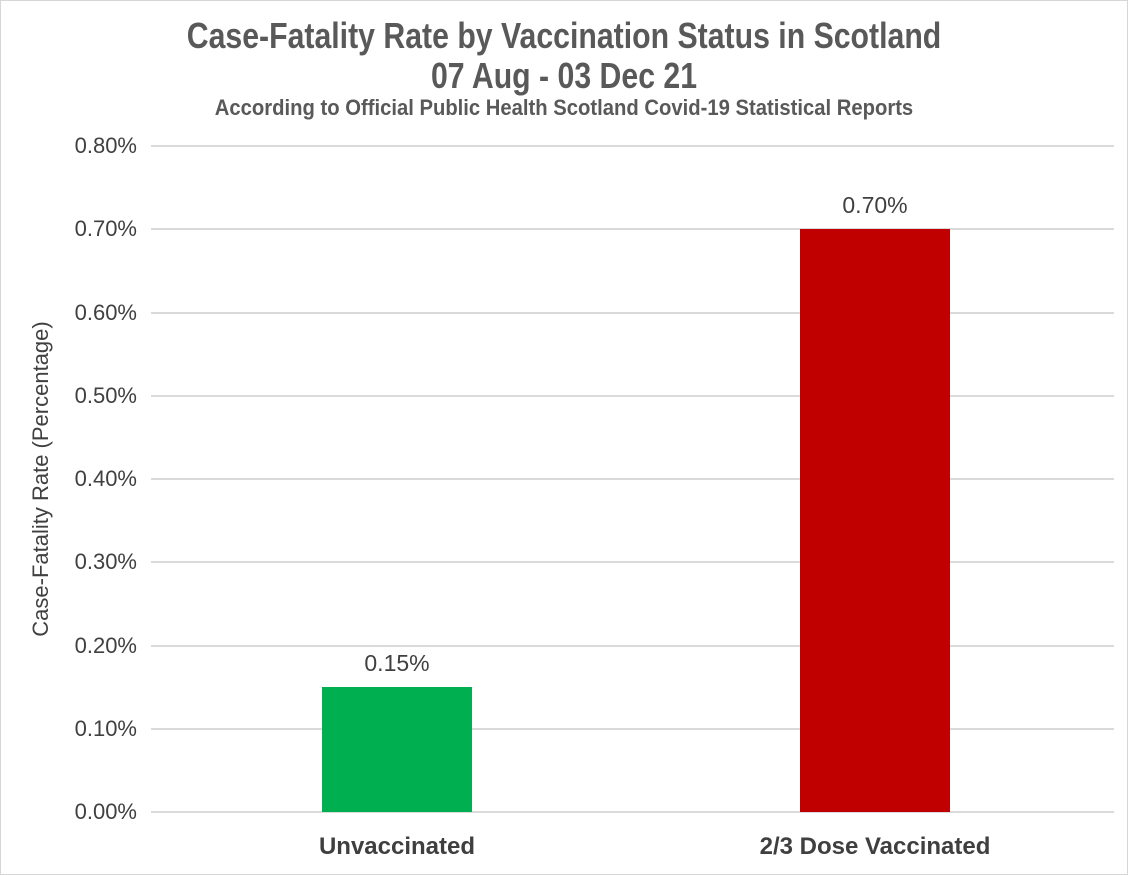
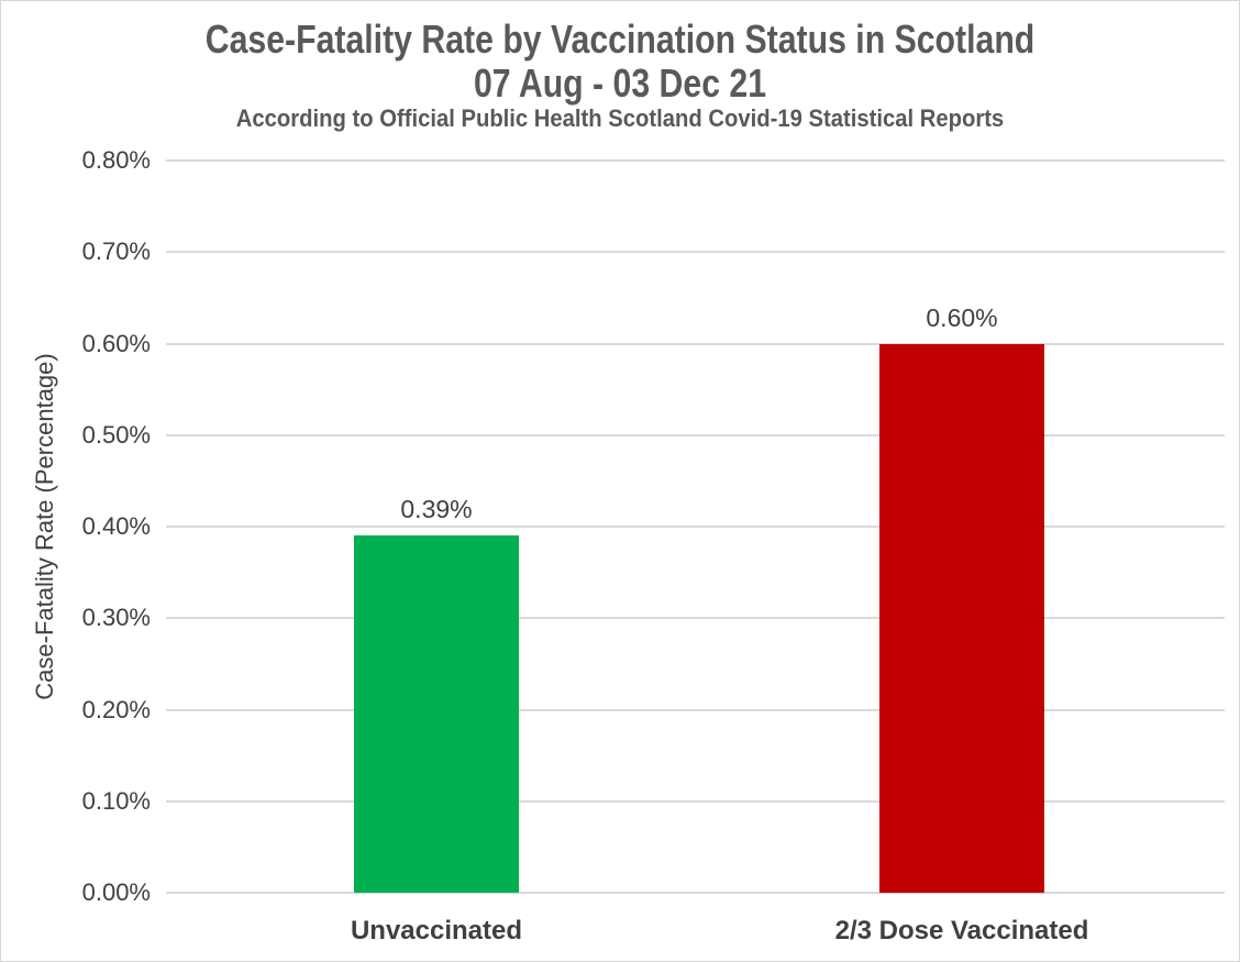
Unvaccinated: 0.15% -> 0.39%
2/3 Dose Vaccinated: 0.70% -> 0.60%
